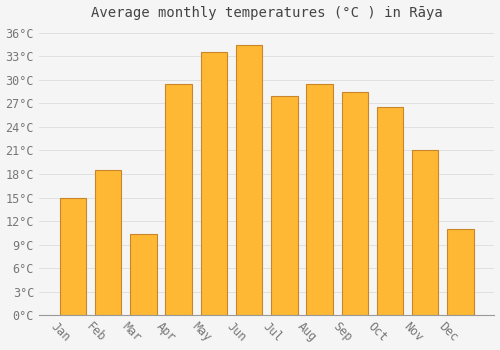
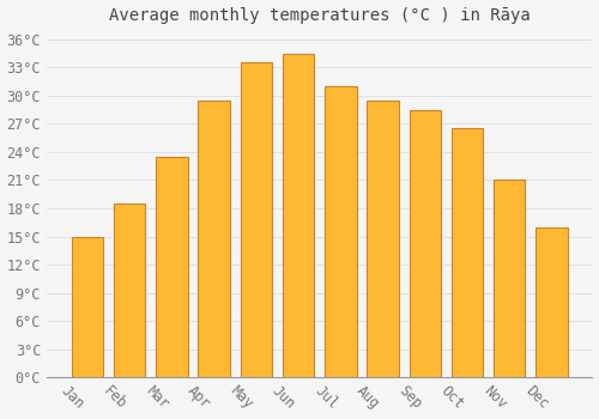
Mar: 10.4°C -> 23.5°C
Jul: 28.0°C -> 31.0°C
Dec: 11.0°C -> 16.0°C
